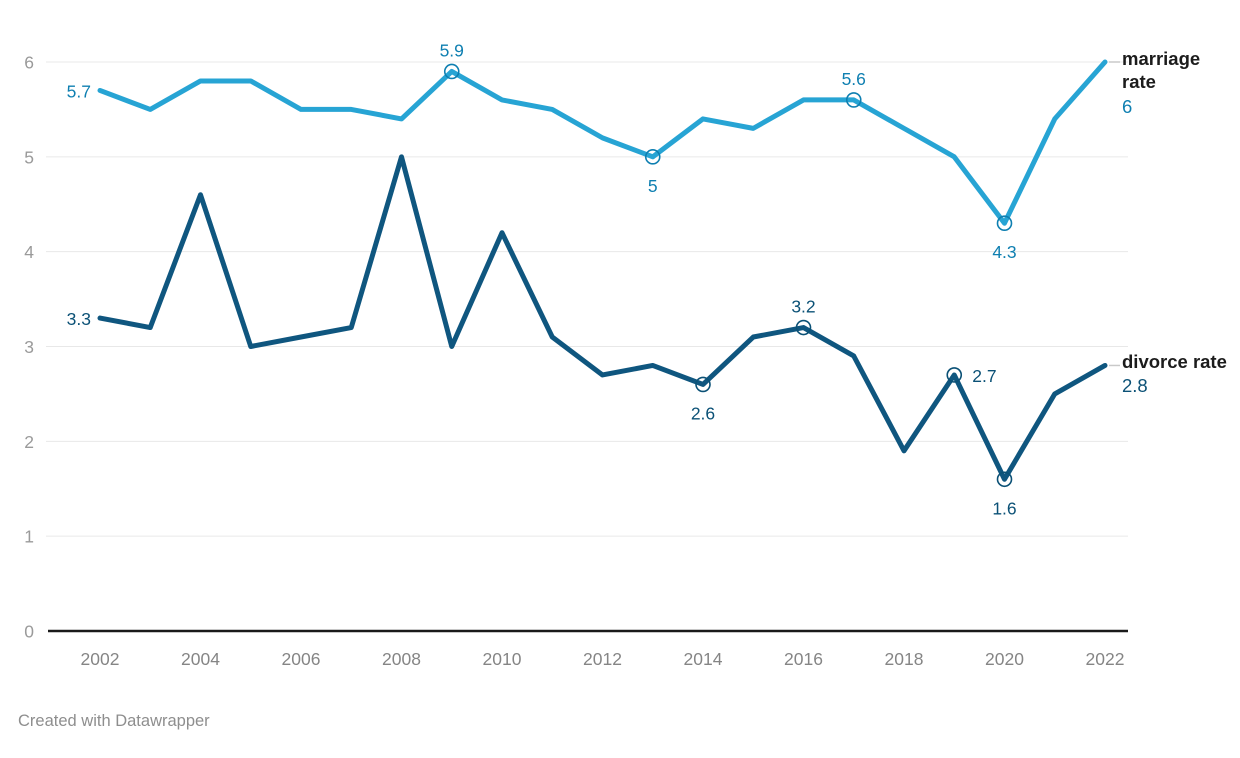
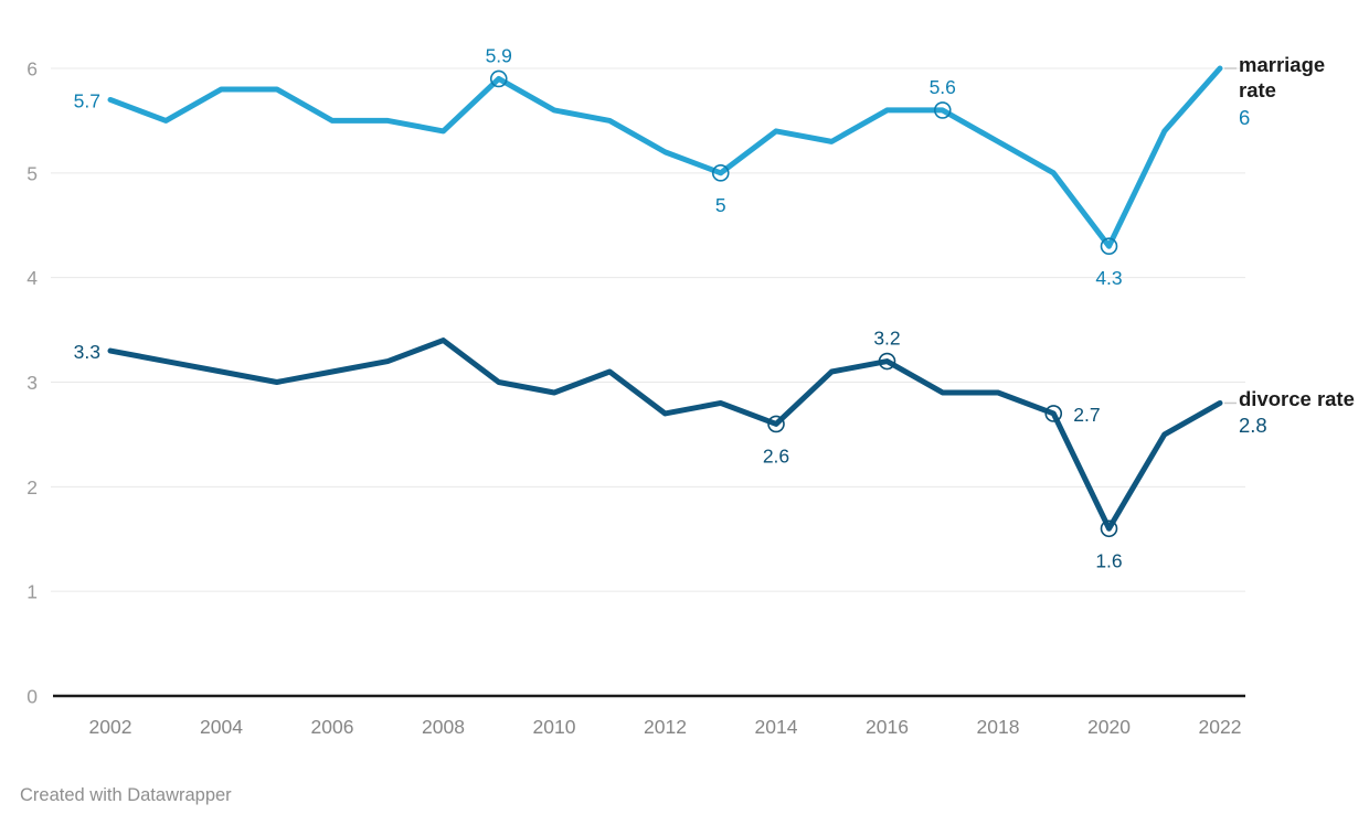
divorce rate/2004: 4.6 -> 3.1
divorce rate/2008: 5.0 -> 3.4
divorce rate/2010: 4.2 -> 2.9
divorce rate/2018: 1.9 -> 2.9
